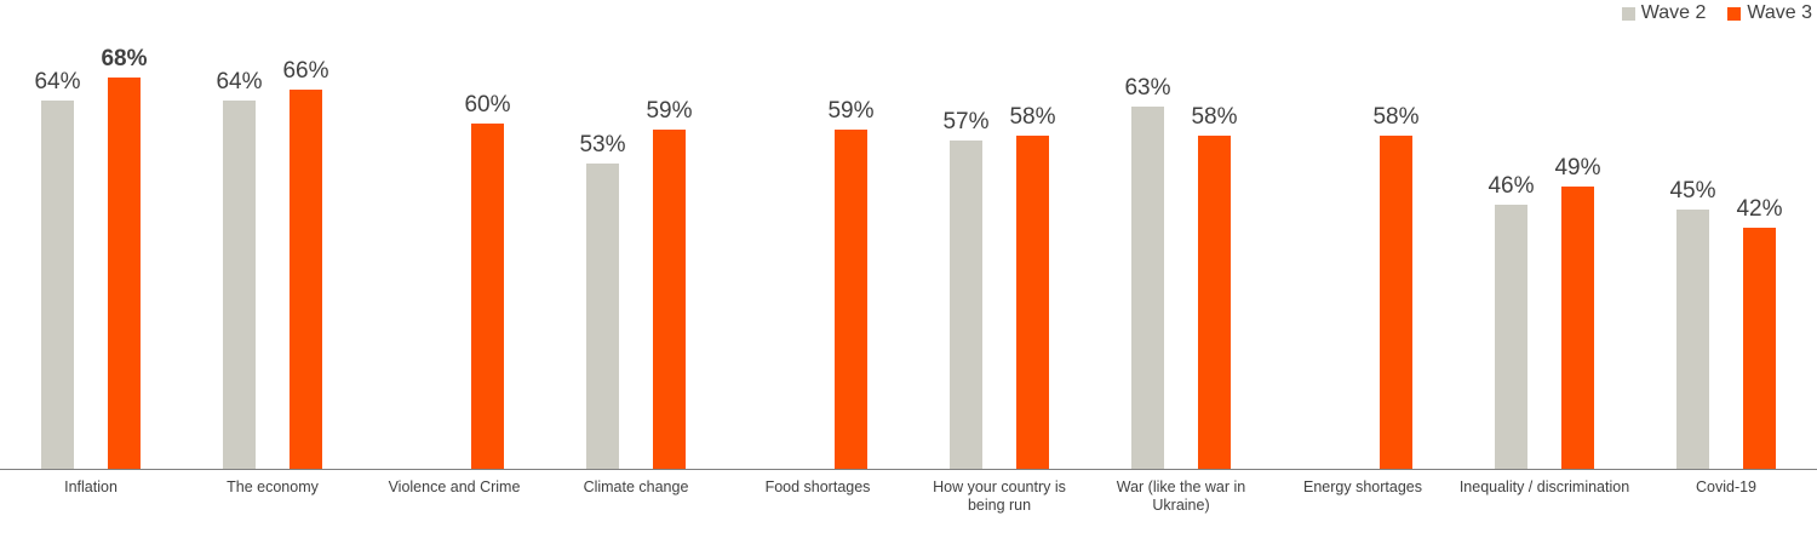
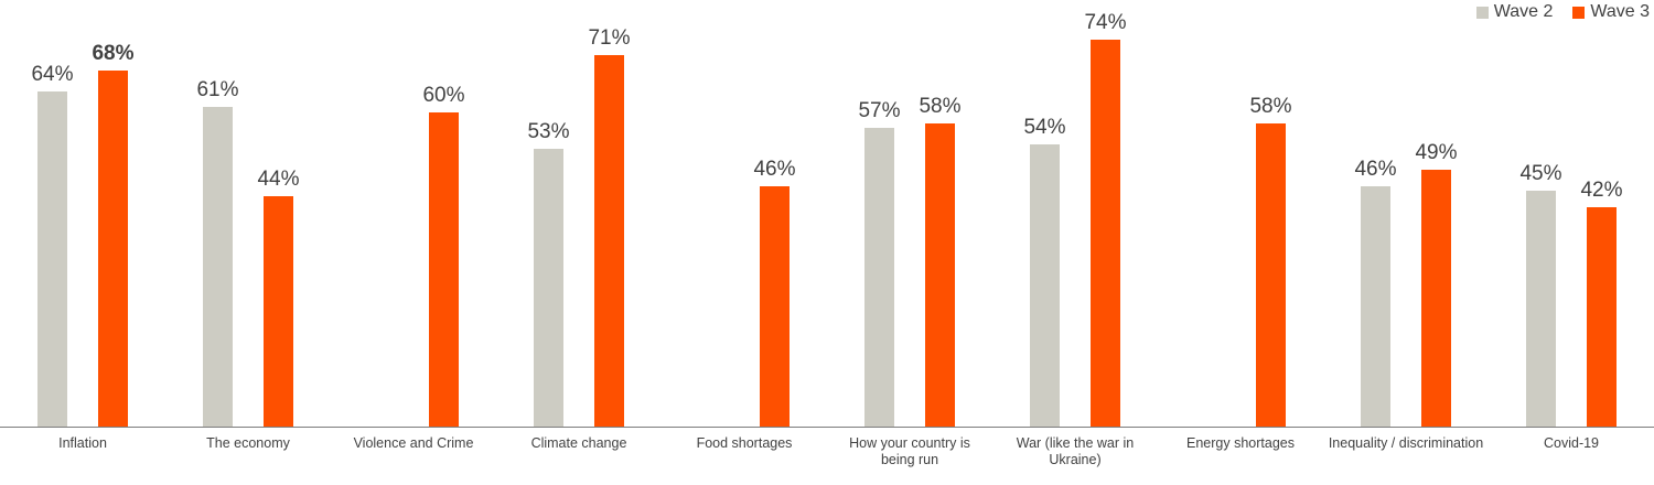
Wave 2/The economy: 64% -> 61%
Wave 3/The economy: 66% -> 44%
Wave 3/Climate change: 59% -> 71%
Wave 3/Food shortages: 59% -> 46%
Wave 2/War (like the war in Ukraine): 63% -> 54%
Wave 3/War (like the war in Ukraine): 58% -> 74%
